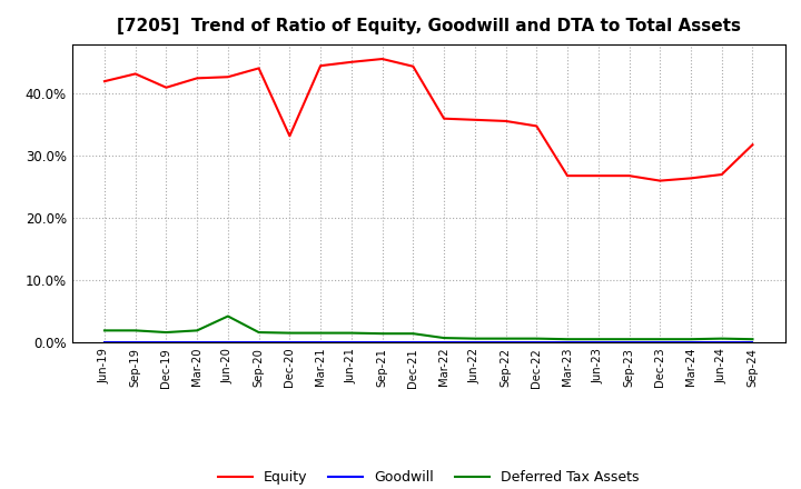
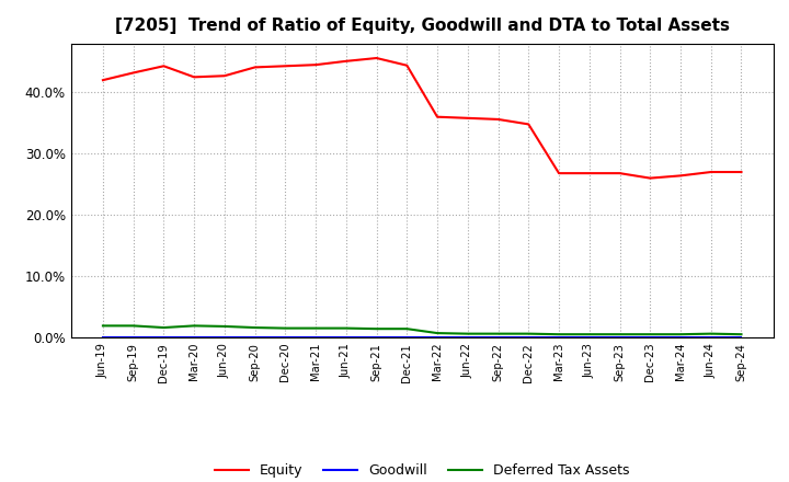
Equity/Dec-19: 41.0% -> 44.3%
Deferred Tax Assets/Jun-20: 4.2% -> 1.8%
Equity/Dec-20: 33.2% -> 44.3%
Equity/Sep-24: 31.8% -> 27.0%
